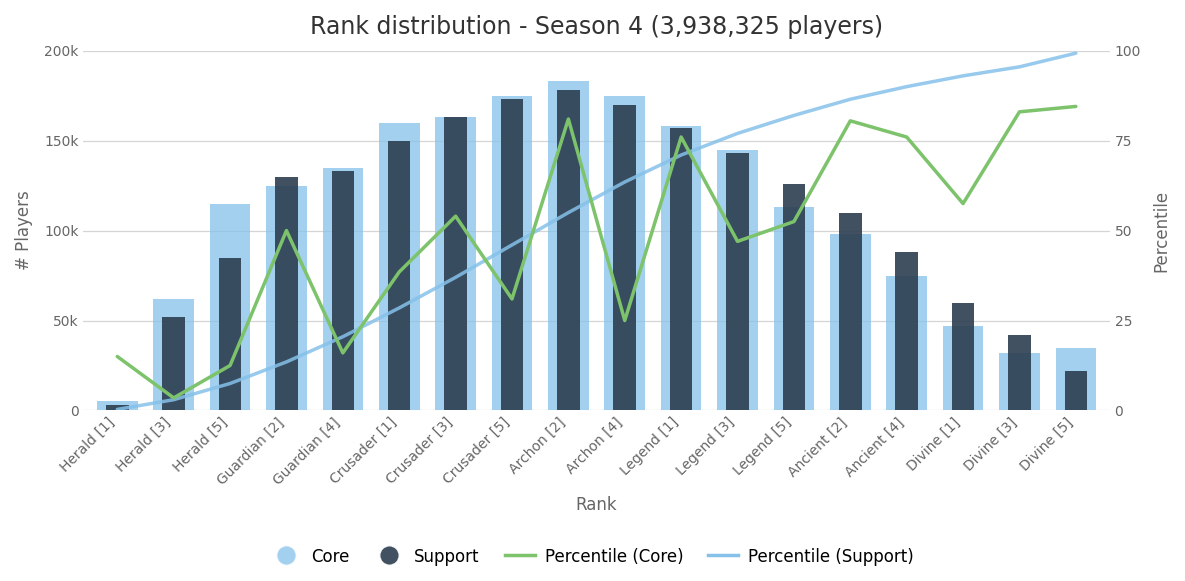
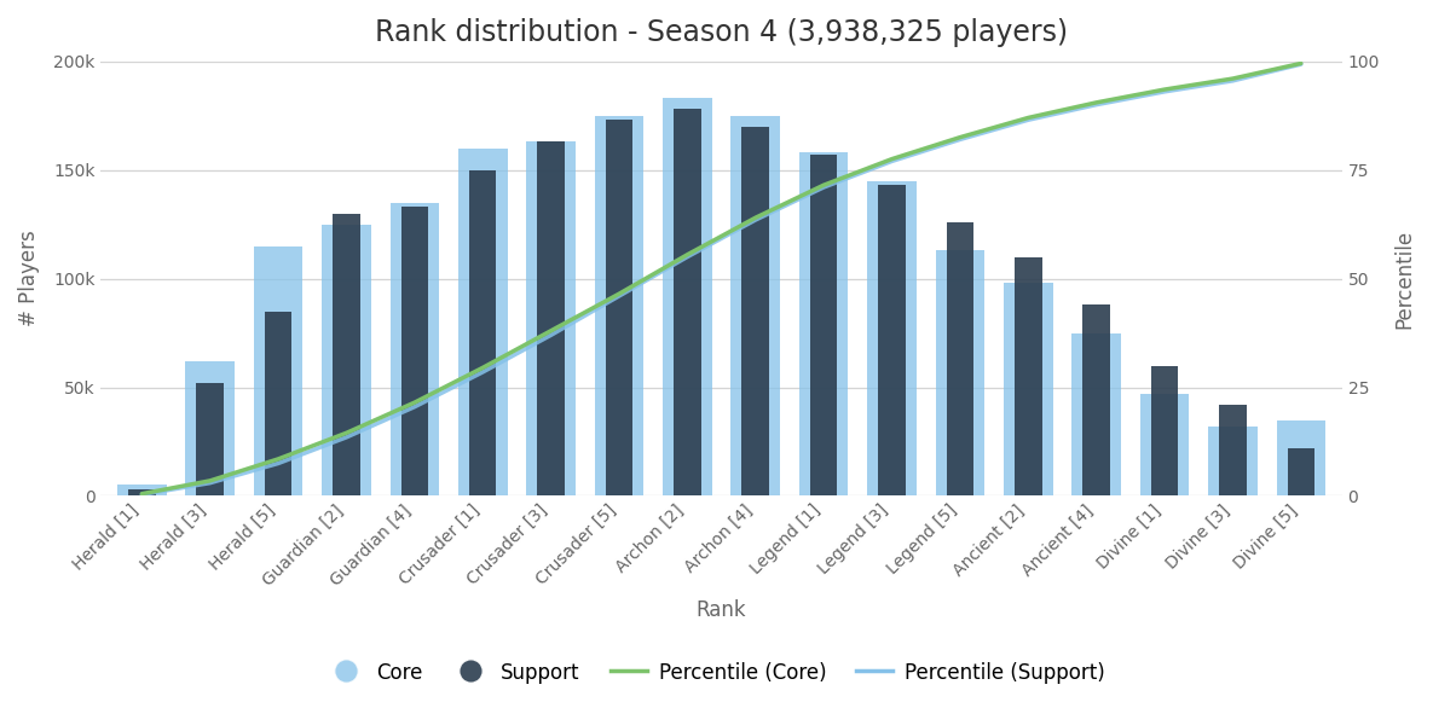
Percentile (Core)/Herald [1]: 15.0 -> 0.5
Percentile (Core)/Herald [5]: 12.5 -> 8.5
Percentile (Core)/Guardian [2]: 50.0 -> 14.5
Percentile (Core)/Guardian [4]: 16.0 -> 21.5
Percentile (Core)/Crusader [1]: 38.5 -> 29.5
Percentile (Core)/Crusader [3]: 54.0 -> 38.0
Percentile (Core)/Crusader [5]: 31.0 -> 46.5
Percentile (Core)/Archon [2]: 81.0 -> 55.5
Percentile (Core)/Archon [4]: 25.0 -> 64.0
Percentile (Core)/Legend [1]: 76.0 -> 71.5
Percentile (Core)/Legend [3]: 47.0 -> 77.5
Percentile (Core)/Legend [5]: 52.5 -> 82.5
Percentile (Core)/Ancient [2]: 80.5 -> 87.0
Percentile (Core)/Ancient [4]: 76.0 -> 90.5
Percentile (Core)/Divine [1]: 57.5 -> 93.5
Percentile (Core)/Divine [3]: 83.0 -> 96.0
Percentile (Core)/Divine [5]: 84.5 -> 99.5
